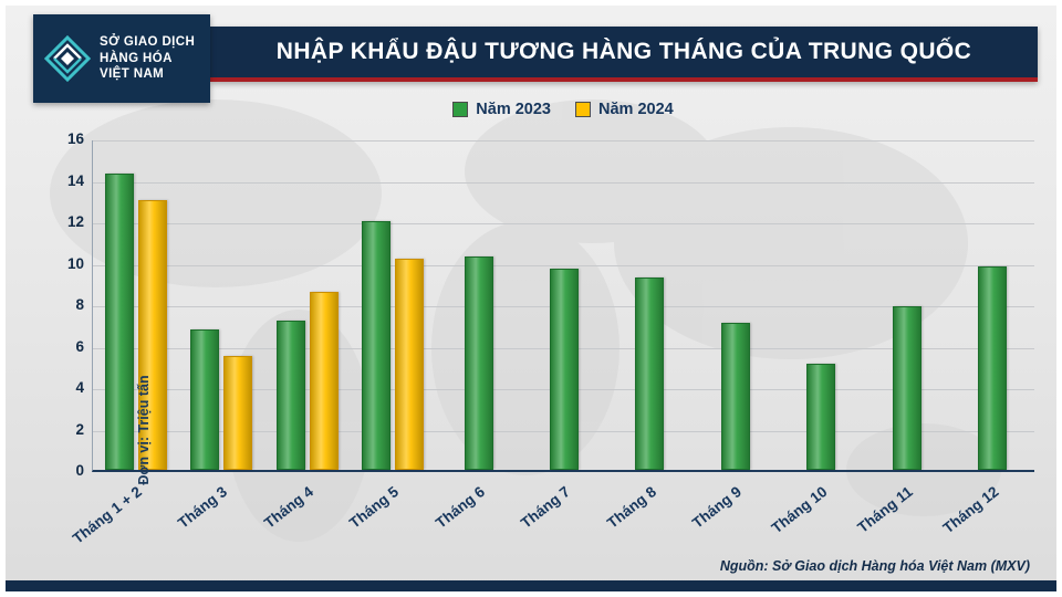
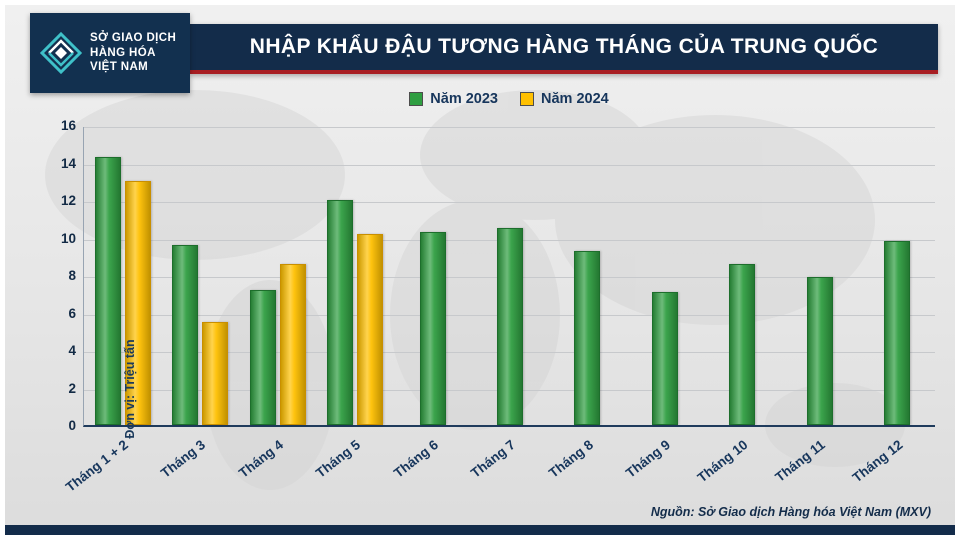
Năm 2023/Tháng 3: 6.8 -> 9.6
Năm 2023/Tháng 7: 9.7 -> 10.5
Năm 2023/Tháng 10: 5.1 -> 8.6
